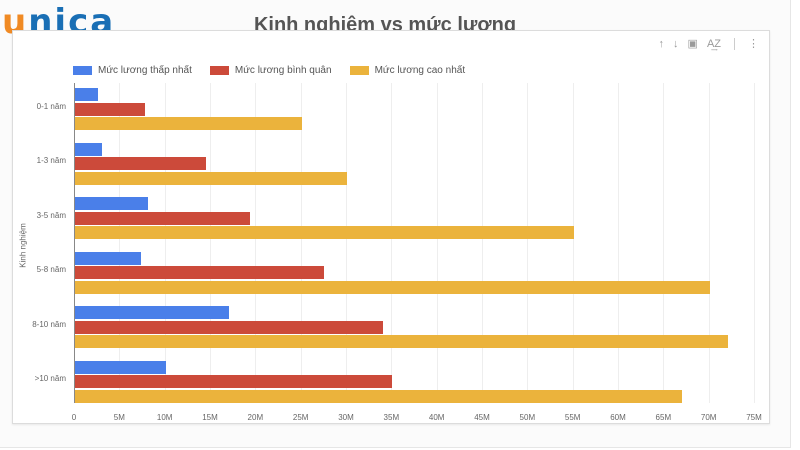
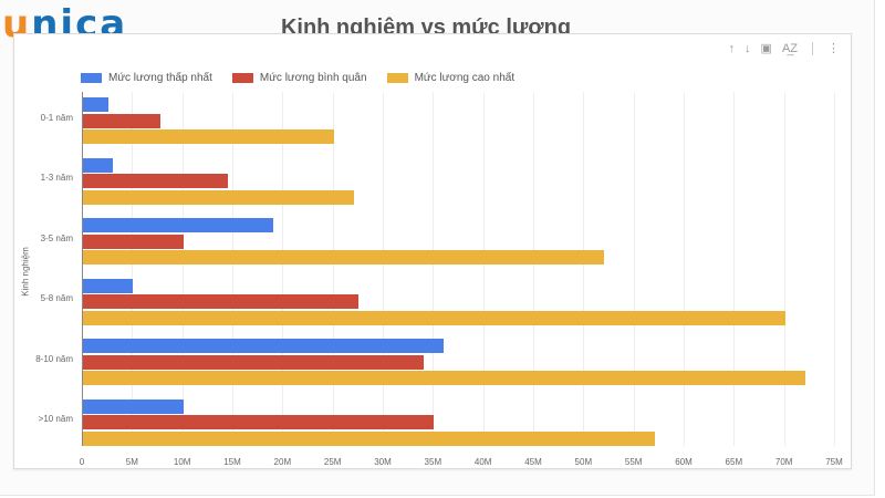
Mức lương cao nhất/1-3 năm: 30M -> 27M
Mức lương thấp nhất/3-5 năm: 8M -> 19M
Mức lương bình quân/3-5 năm: 19M -> 10M
Mức lương cao nhất/3-5 năm: 55M -> 52M
Mức lương thấp nhất/5-8 năm: 7M -> 5M
Mức lương thấp nhất/8-10 năm: 17M -> 36M
Mức lương cao nhất/>10 năm: 67M -> 57M
